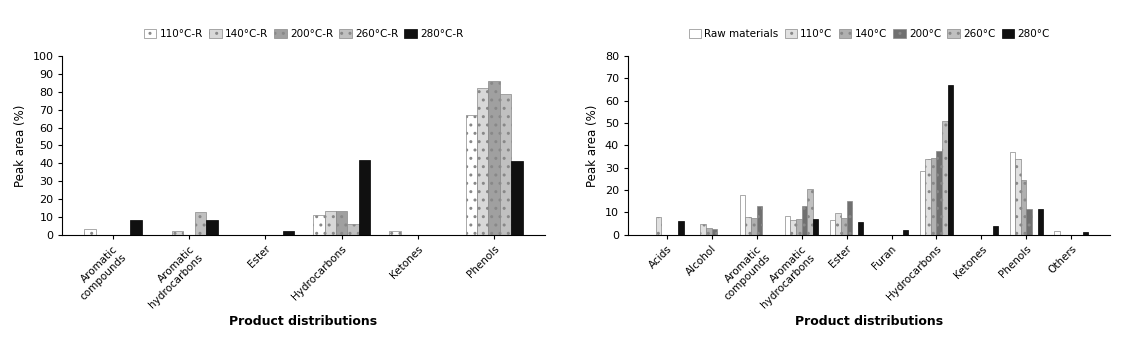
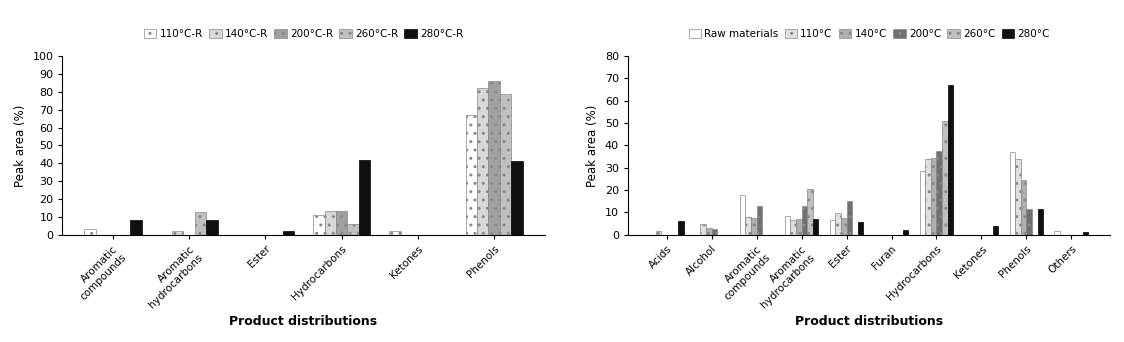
110°C/Acids: 8.0 -> 1.5
